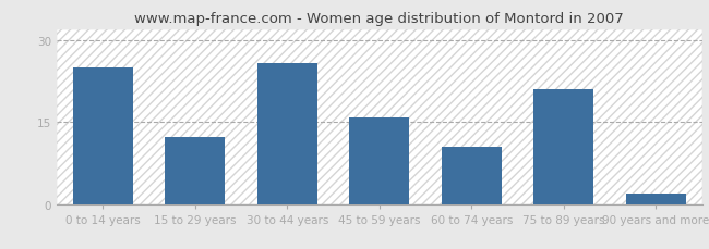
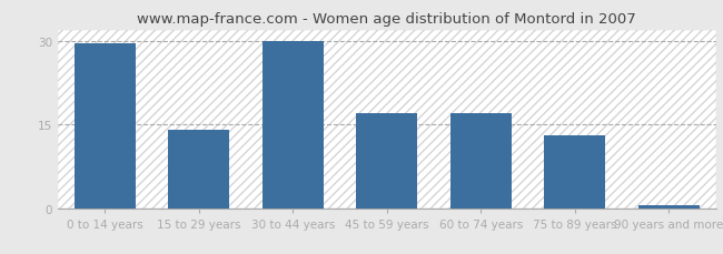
0 to 14 years: 25.0 -> 29.5
15 to 29 years: 12.2 -> 14.0
30 to 44 years: 25.8 -> 30.0
45 to 59 years: 15.8 -> 17.0
60 to 74 years: 10.4 -> 17.0
75 to 89 years: 21.0 -> 13.0
90 years and more: 2.0 -> 0.5
